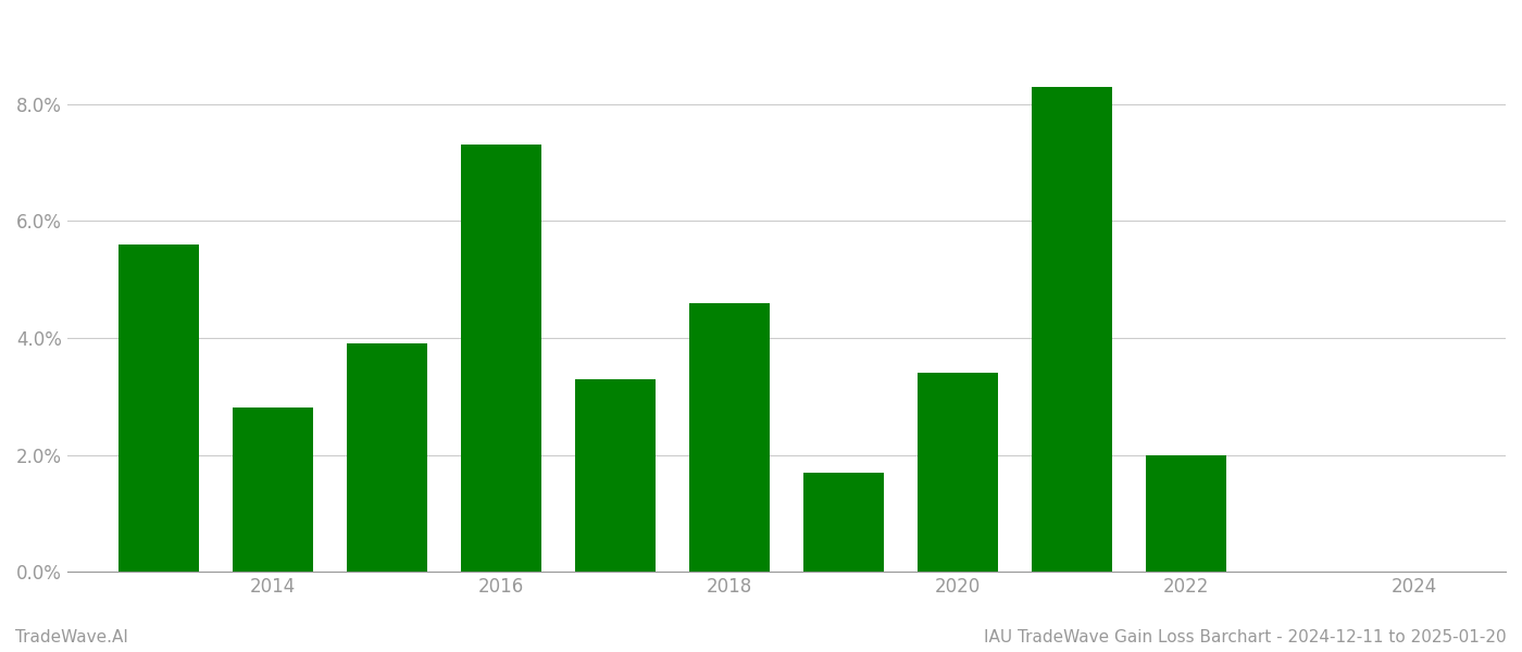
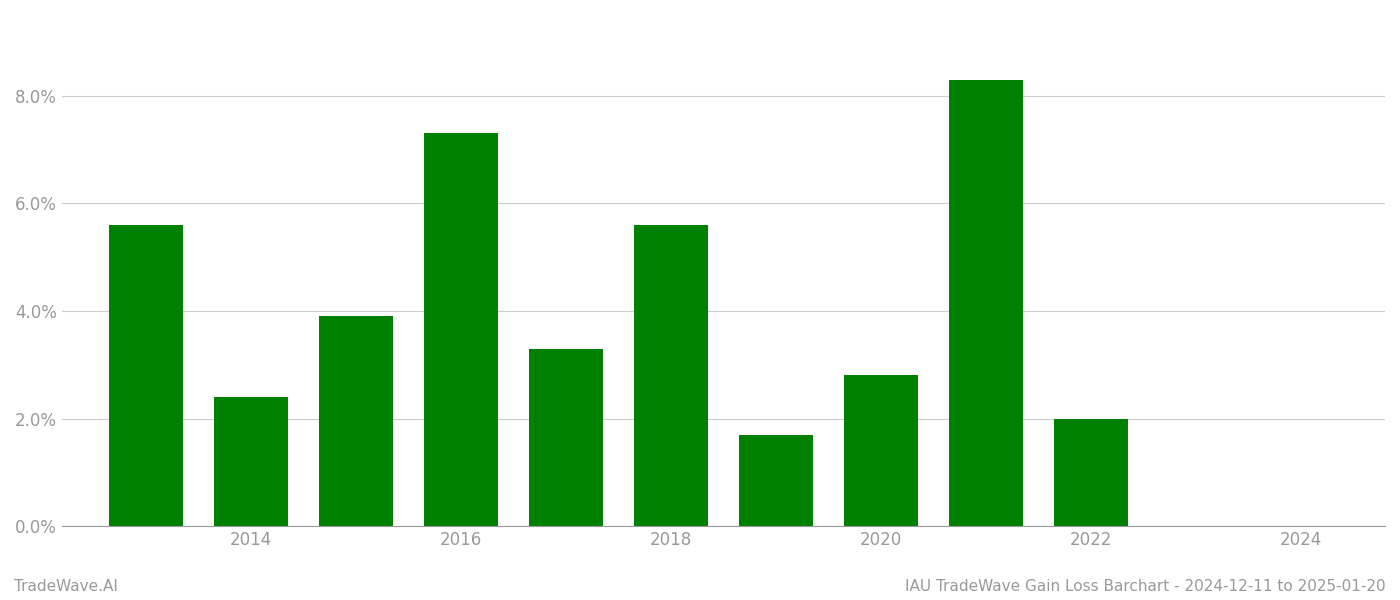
2014: 2.8% -> 2.4%
2018: 4.6% -> 5.6%
2020: 3.4% -> 2.8%
